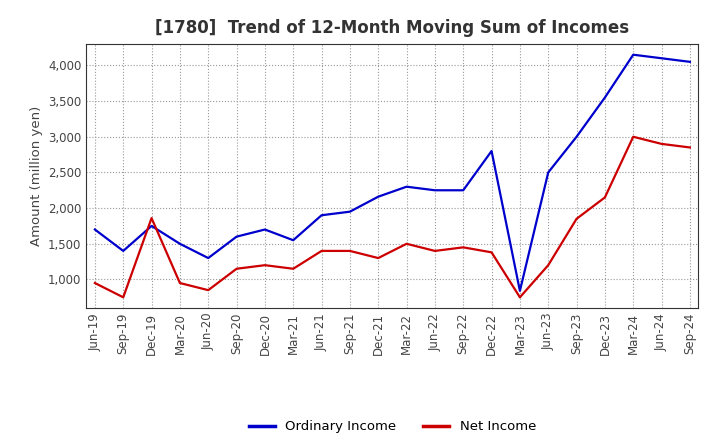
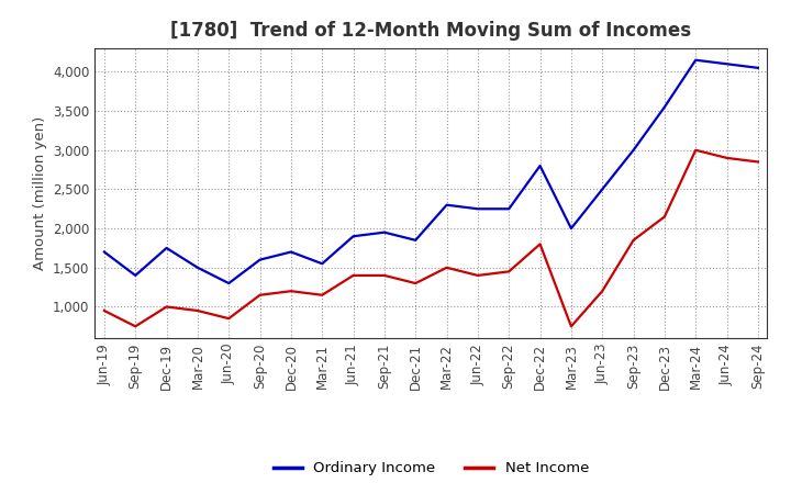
Net Income/Dec-19: 1,860 -> 1,000
Ordinary Income/Dec-21: 2,160 -> 1,850
Net Income/Dec-22: 1,380 -> 1,800
Ordinary Income/Mar-23: 840 -> 2,000
